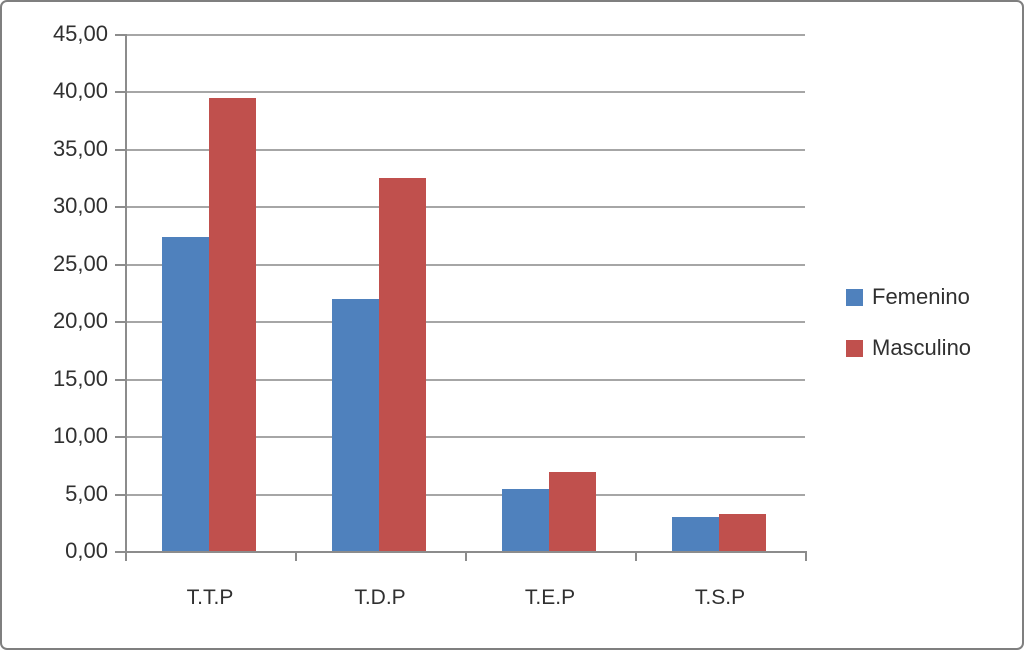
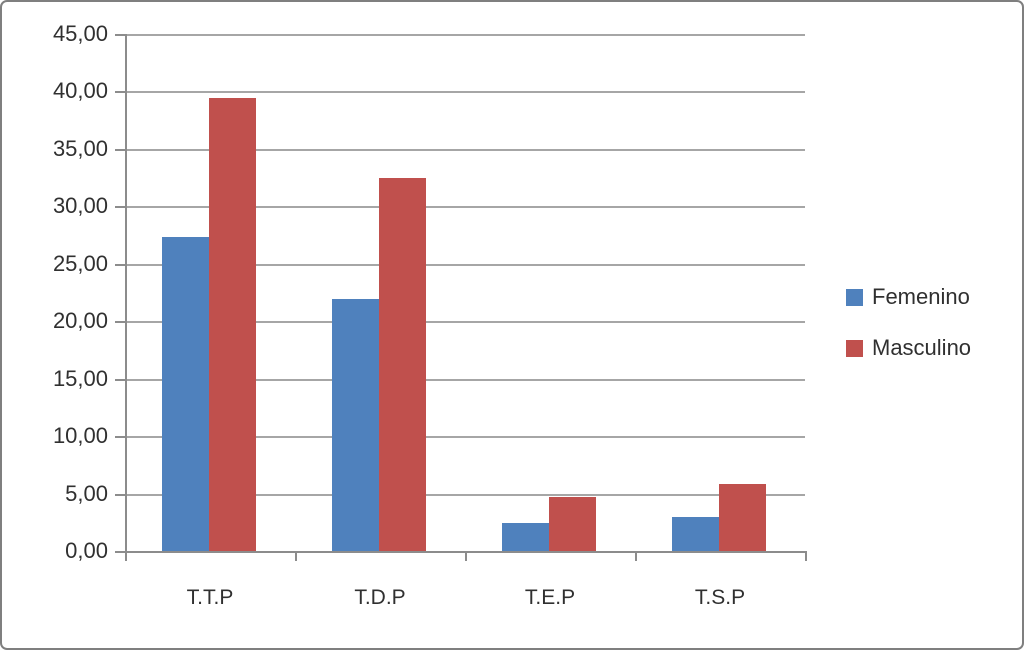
Femenino/T.E.P: 5,4 -> 2,4
Masculino/T.E.P: 6,9 -> 4,7
Masculino/T.S.P: 3,2 -> 5,8
